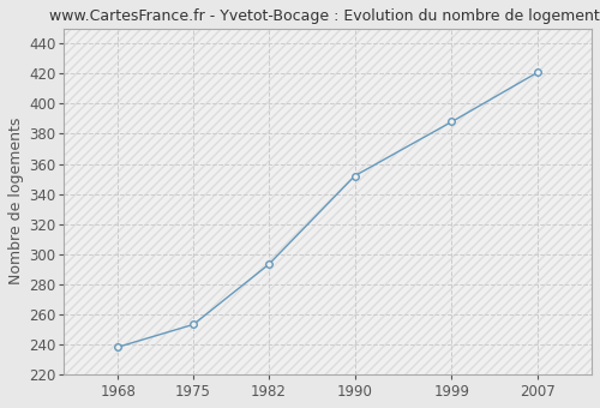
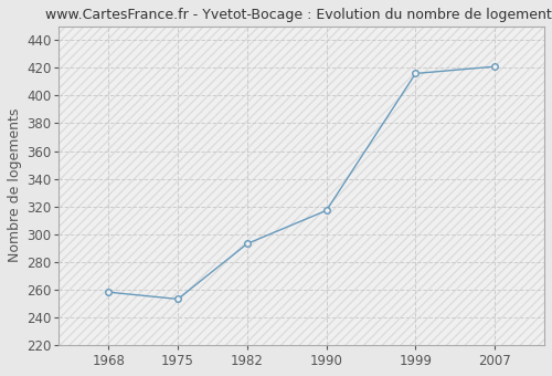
1968: 238 -> 258
1990: 352 -> 317
1999: 388 -> 416
